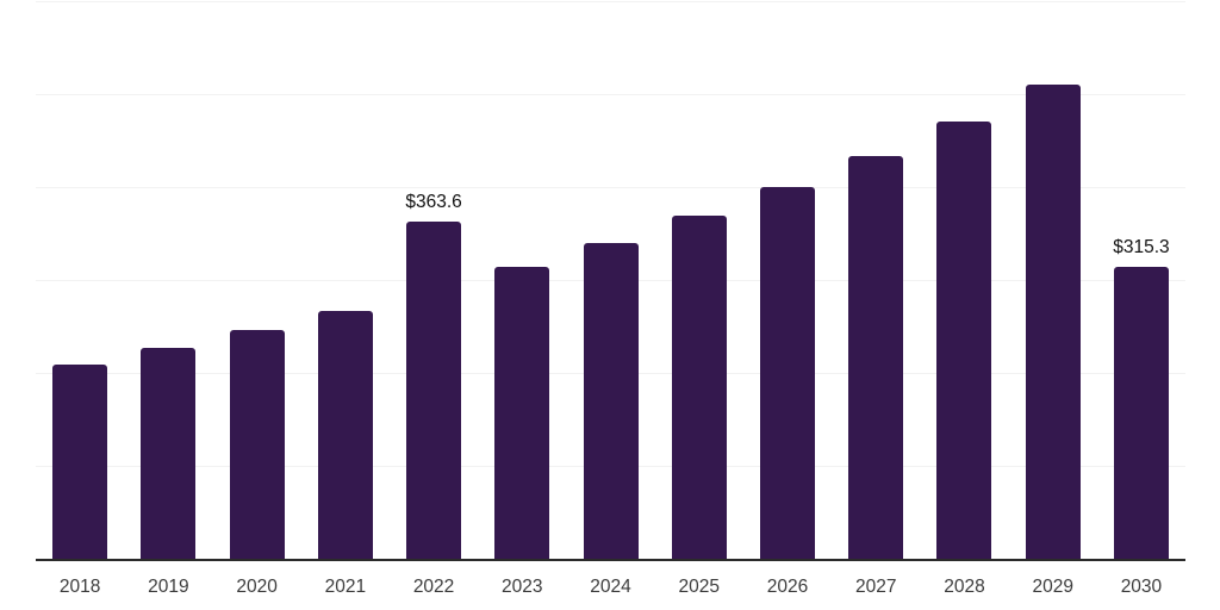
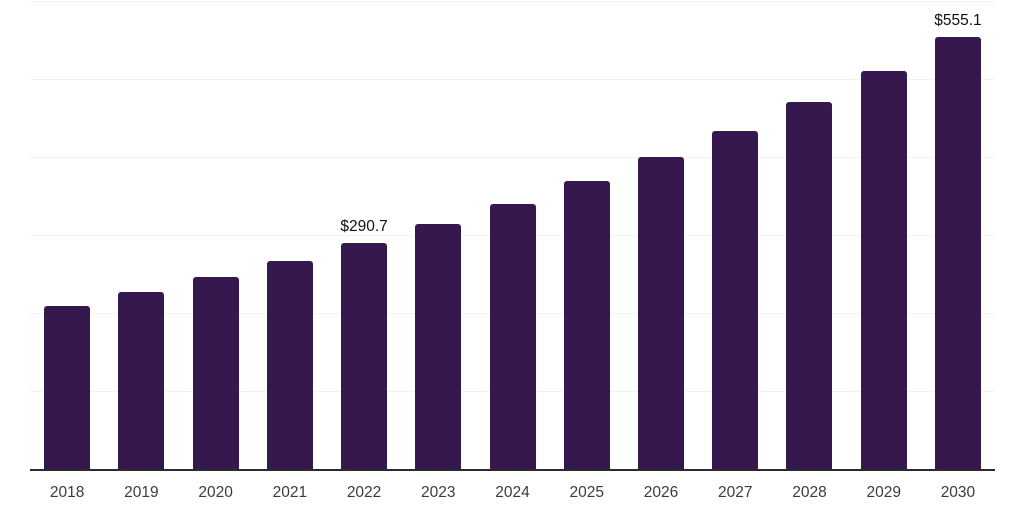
2022: $363.6 -> $290.7
2030: $315.3 -> $555.1
